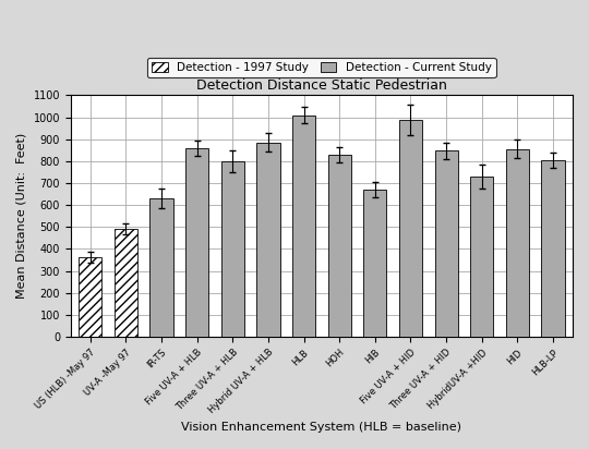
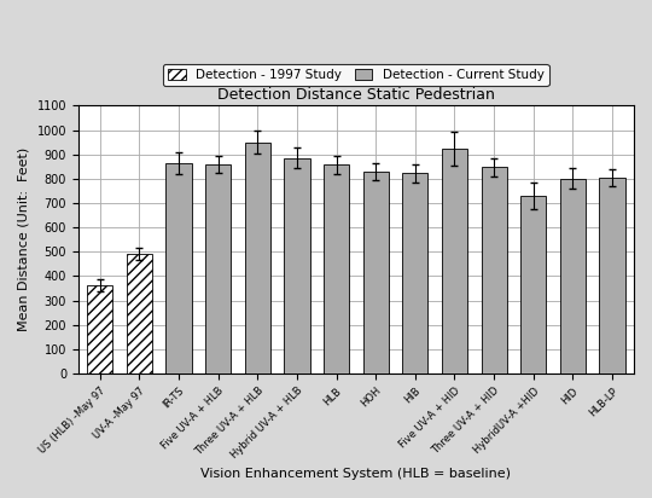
IR-TS: 630 -> 865
Three UV-A + HLB: 800 -> 950
HLB: 1010 -> 858
HIB: 670 -> 822
Five UV-A + HID: 990 -> 922
HID: 855 -> 800
